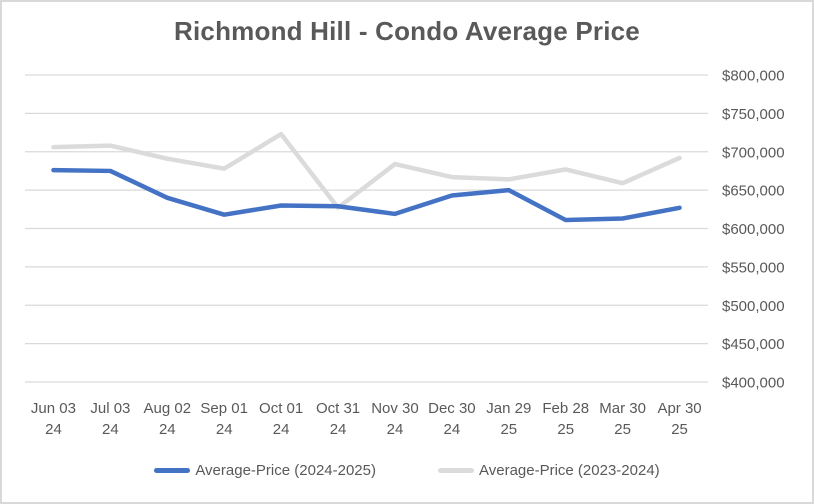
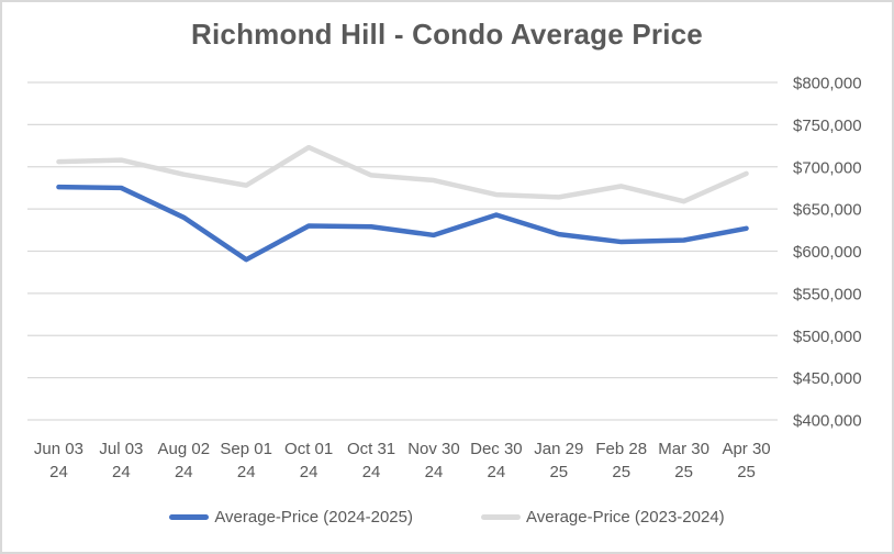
Average-Price (2024-2025)/Sep 01 24: $620000 -> $590000
Average-Price (2023-2024)/Oct 31 24: $630000 -> $690000
Average-Price (2024-2025)/Jan 29 25: $650000 -> $620000
